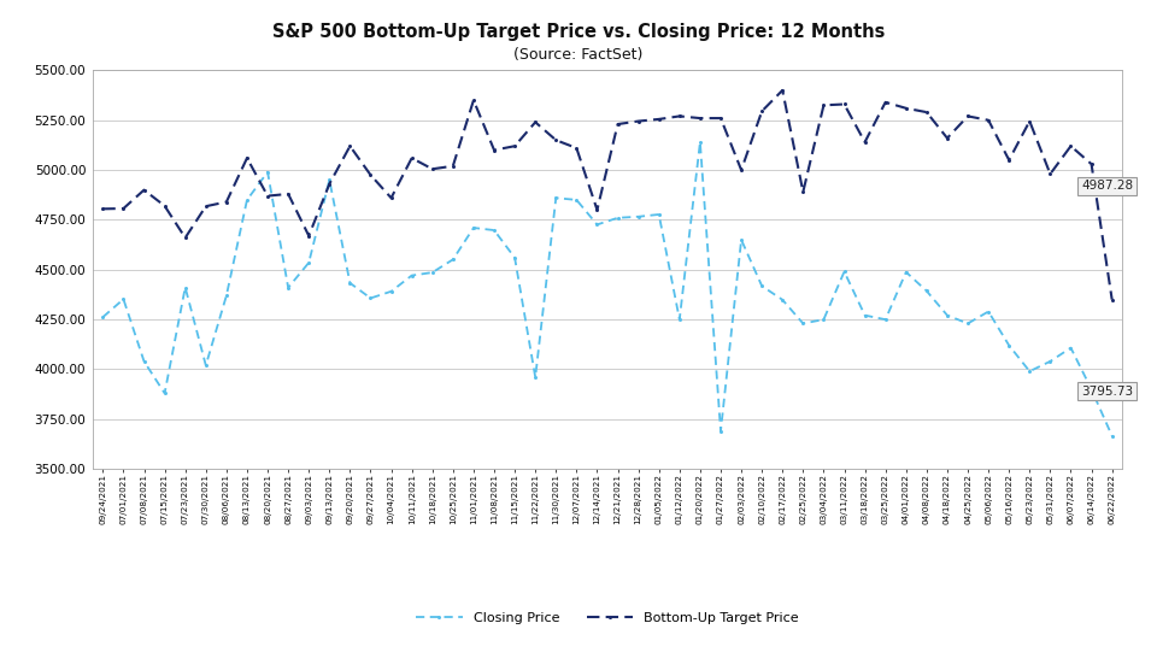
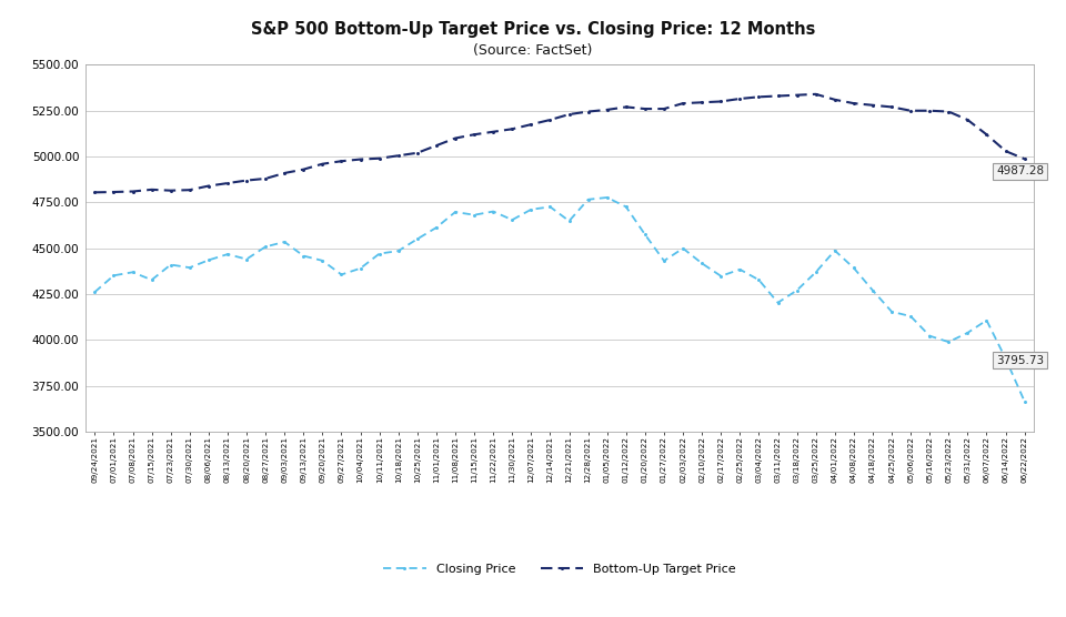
Closing Price/07/08/2021: 4040 -> 4370
Bottom-Up Target Price/07/08/2021: 4900 -> 4810
Closing Price/07/15/2021: 3880 -> 4330
Bottom-Up Target Price/07/23/2021: 4660 -> 4820
Closing Price/07/30/2021: 4020 -> 4400
Closing Price/08/06/2021: 4370 -> 4440
Closing Price/08/13/2021: 4850 -> 4470
Bottom-Up Target Price/08/13/2021: 5060 -> 4860
Closing Price/08/20/2021: 4990 -> 4440
Closing Price/08/27/2021: 4410 -> 4510
Bottom-Up Target Price/09/03/2021: 4670 -> 4910
Closing Price/09/13/2021: 4950 -> 4460
Bottom-Up Target Price/09/20/2021: 5120 -> 4960
Bottom-Up Target Price/10/04/2021: 4860 -> 4980
Bottom-Up Target Price/10/11/2021: 5060 -> 4990
Closing Price/11/01/2021: 4710 -> 4610
Bottom-Up Target Price/11/01/2021: 5350 -> 5060
Closing Price/11/15/2021: 4560 -> 4680
Closing Price/11/22/2021: 3960 -> 4700
Bottom-Up Target Price/11/22/2021: 5240 -> 5140
Closing Price/11/30/2021: 4860 -> 4660
Closing Price/12/07/2021: 4850 -> 4710
Bottom-Up Target Price/12/07/2021: 5110 -> 5180
Bottom-Up Target Price/12/14/2021: 4800 -> 5200
Closing Price/12/21/2021: 4760 -> 4650
Closing Price/01/12/2022: 4250 -> 4730
Closing Price/01/20/2022: 5140 -> 4580
Closing Price/01/27/2022: 3690 -> 4430
Closing Price/02/03/2022: 4650 -> 4500
Bottom-Up Target Price/02/03/2022: 5000 -> 5290
Bottom-Up Target Price/02/17/2022: 5400 -> 5300
Closing Price/02/25/2022: 4230 -> 4380
Bottom-Up Target Price/02/25/2022: 4890 -> 5320
Closing Price/03/04/2022: 4250 -> 4330
Closing Price/03/11/2022: 4490 -> 4200
Bottom-Up Target Price/03/18/2022: 5140 -> 5340
Closing Price/03/25/2022: 4250 -> 4370
Bottom-Up Target Price/04/18/2022: 5160 -> 5280
Closing Price/04/25/2022: 4230 -> 4160
Closing Price/05/06/2022: 4290 -> 4130
Closing Price/05/16/2022: 4120 -> 4020
Bottom-Up Target Price/05/16/2022: 5050 -> 5250
Bottom-Up Target Price/05/31/2022: 4980 -> 5200
Bottom-Up Target Price/06/22/2022: 4350 -> 4990
